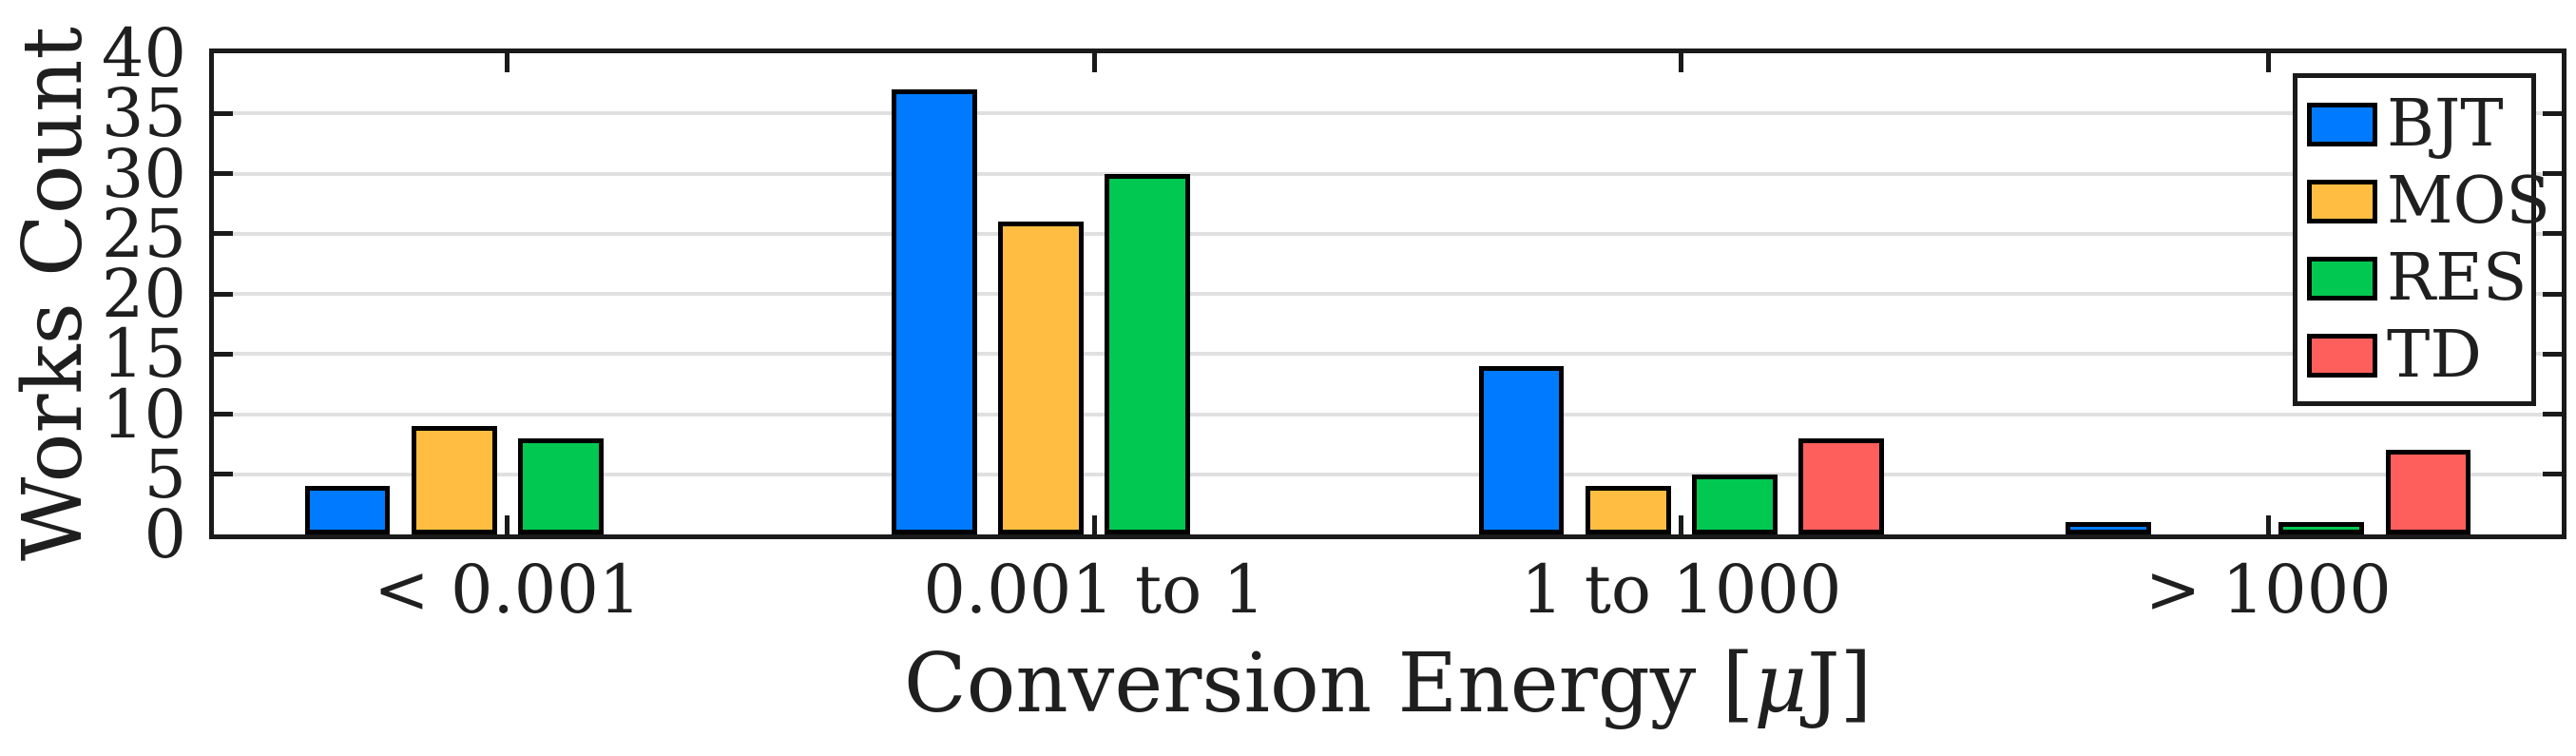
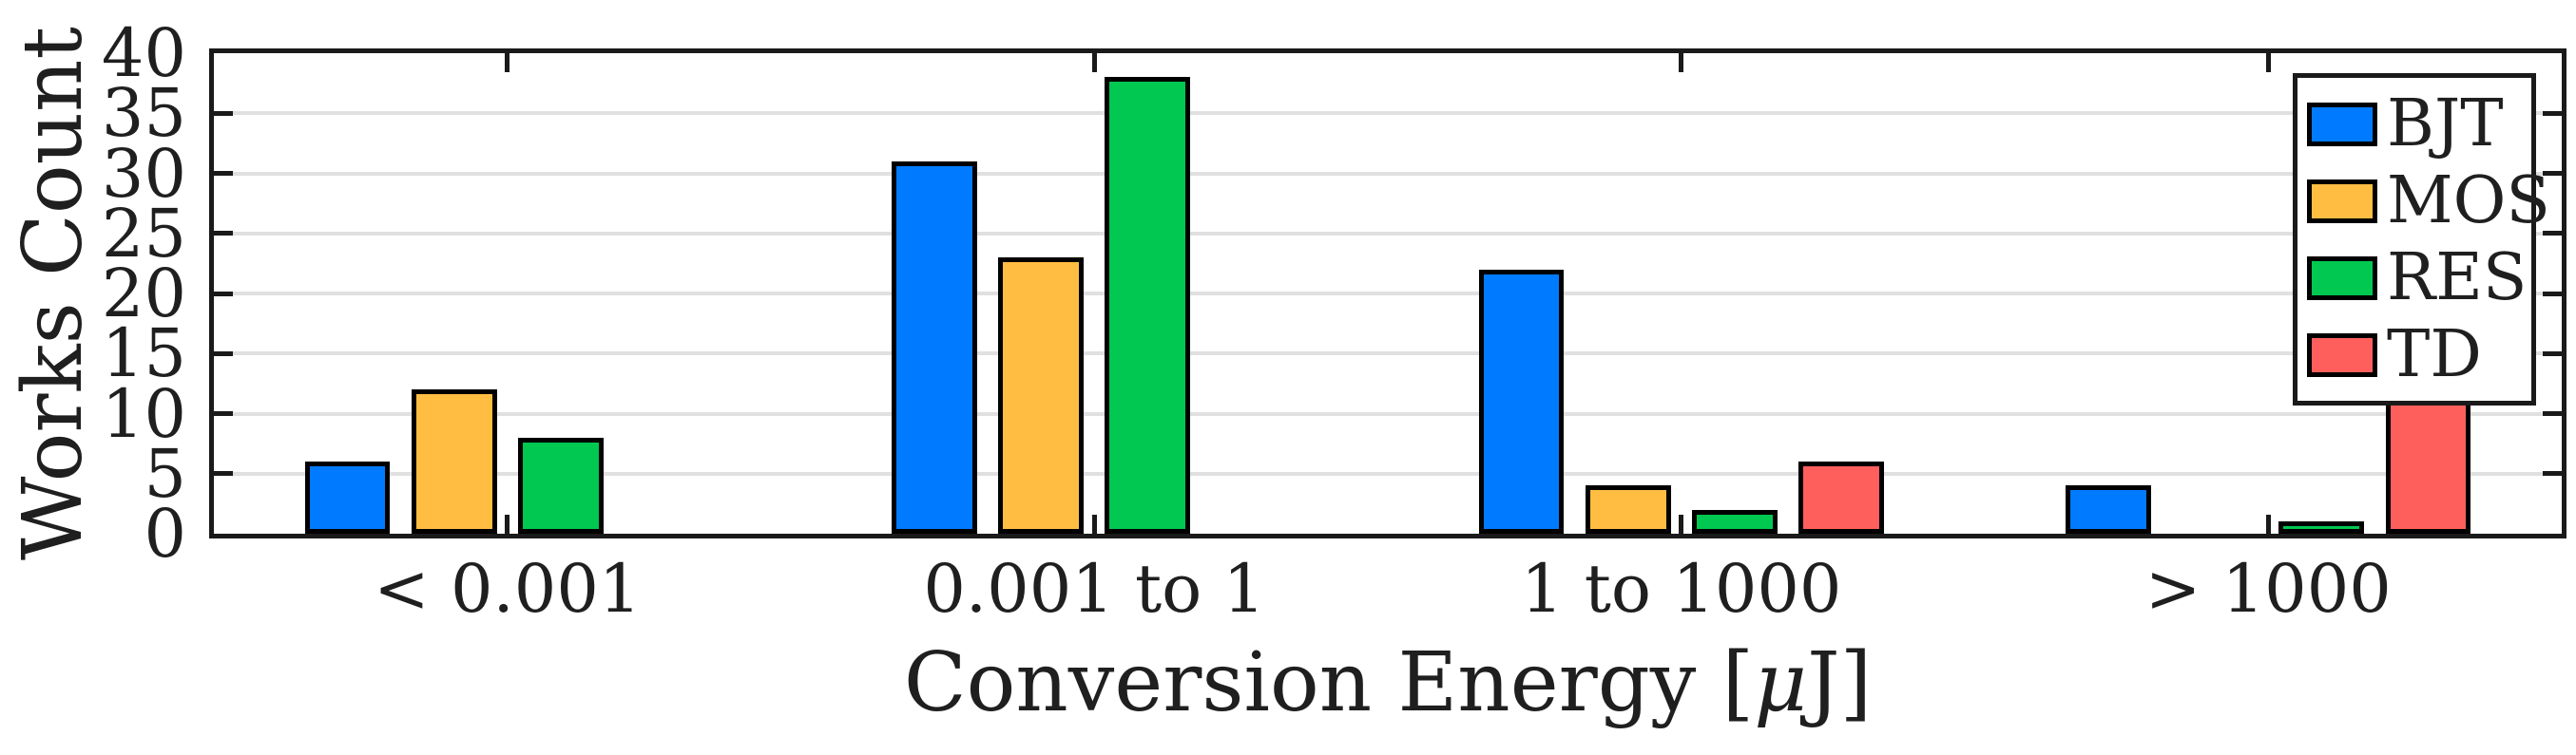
BJT/< 0.001: 4 -> 6
MOS/< 0.001: 9 -> 12
BJT/0.001 to 1: 37 -> 31
MOS/0.001 to 1: 26 -> 23
RES/0.001 to 1: 30 -> 38
BJT/1 to 1000: 14 -> 22
RES/1 to 1000: 5 -> 2
TD/1 to 1000: 8 -> 6
BJT/> 1000: 1 -> 4
TD/> 1000: 7 -> 20
